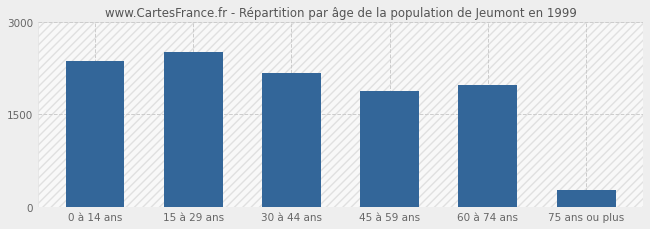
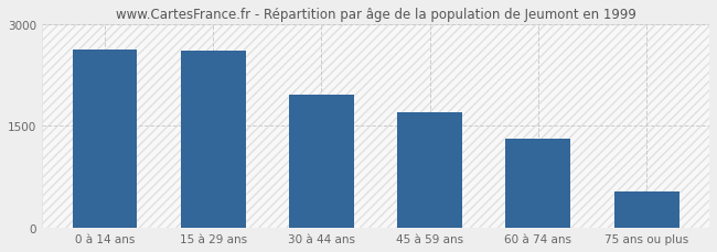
0 à 14 ans: 2360 -> 2620
15 à 29 ans: 2500 -> 2600
30 à 44 ans: 2160 -> 1960
45 à 59 ans: 1880 -> 1700
60 à 74 ans: 1980 -> 1310
75 ans ou plus: 280 -> 540
